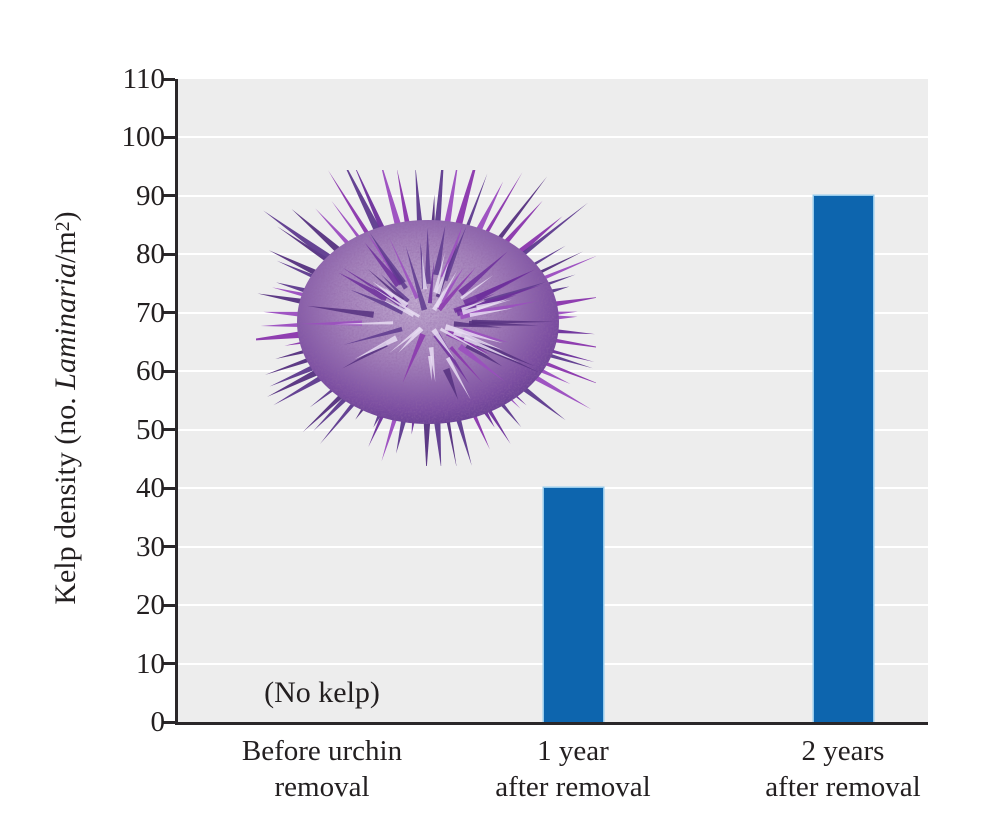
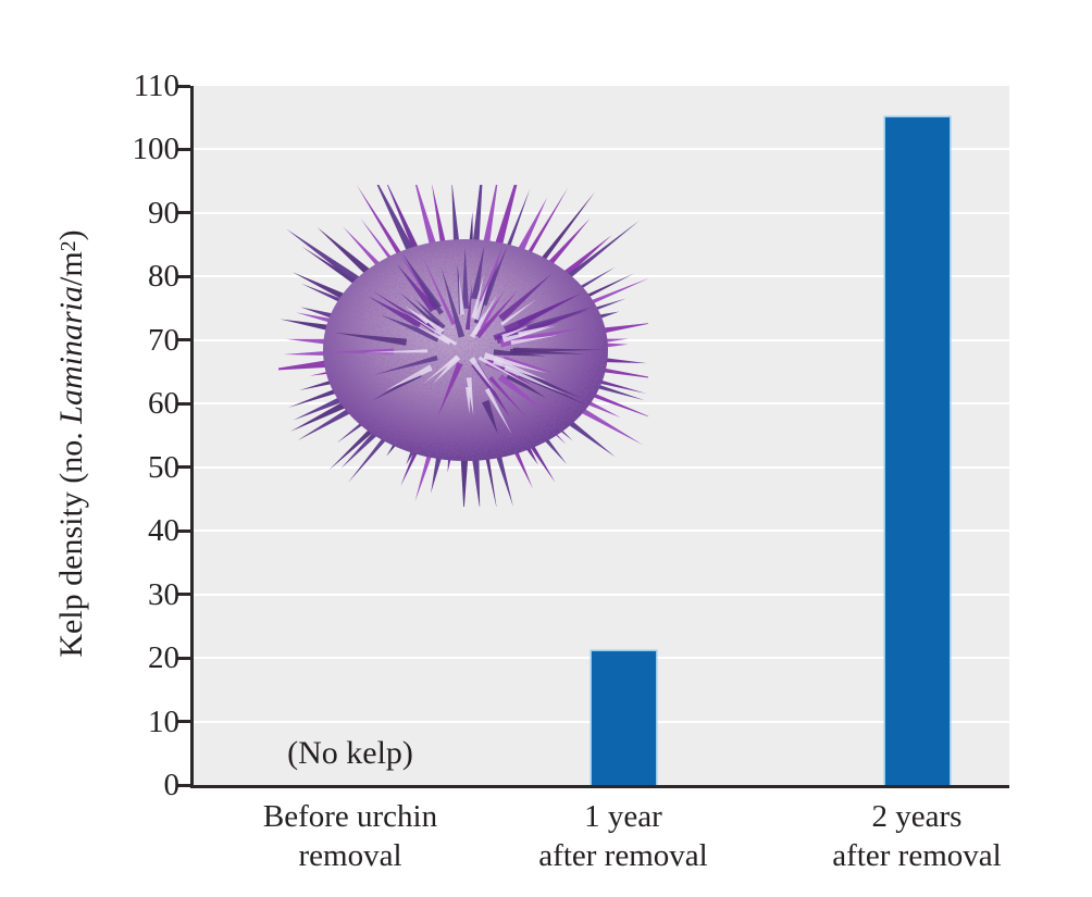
1 year after removal: 40 -> 21
2 years after removal: 90 -> 105
